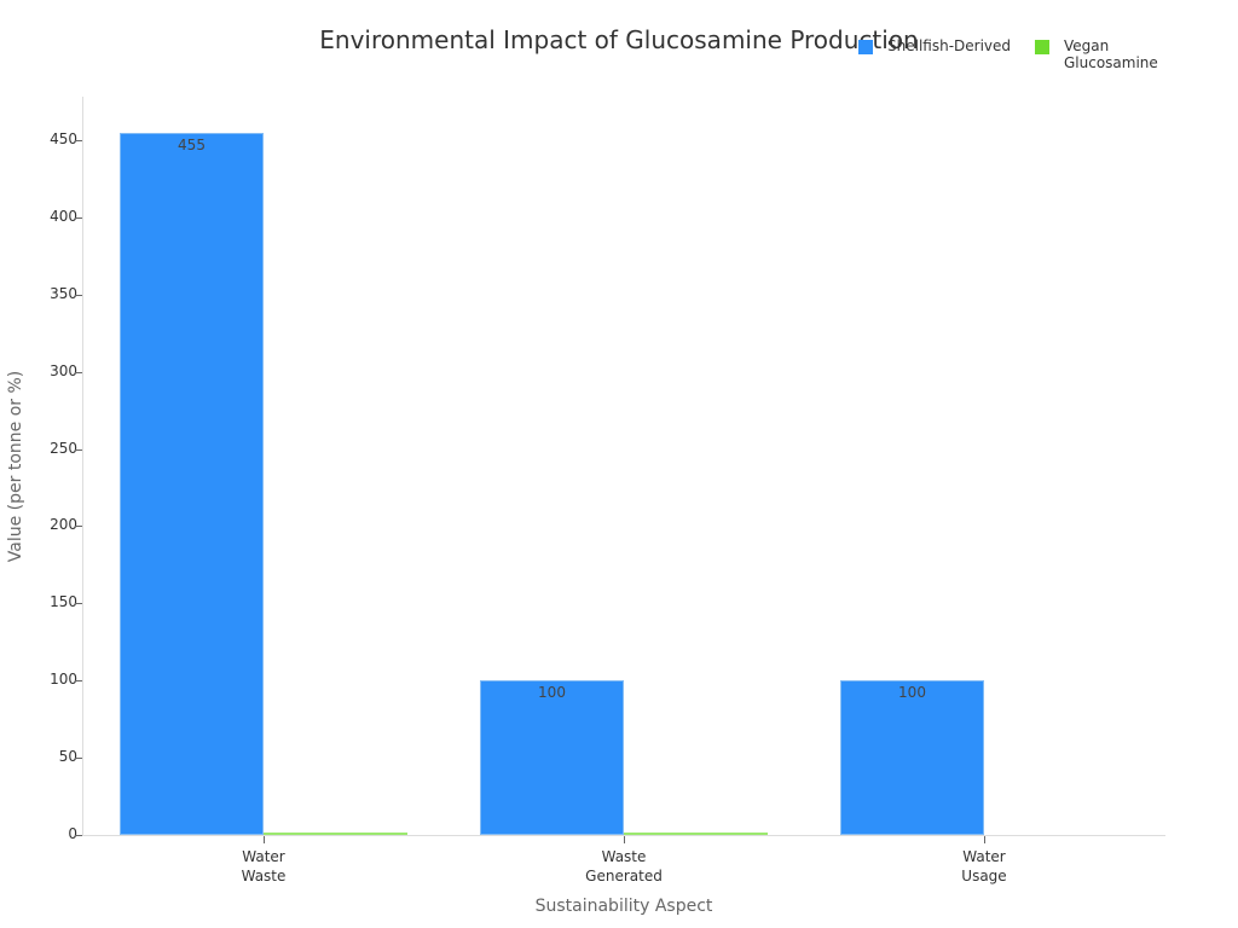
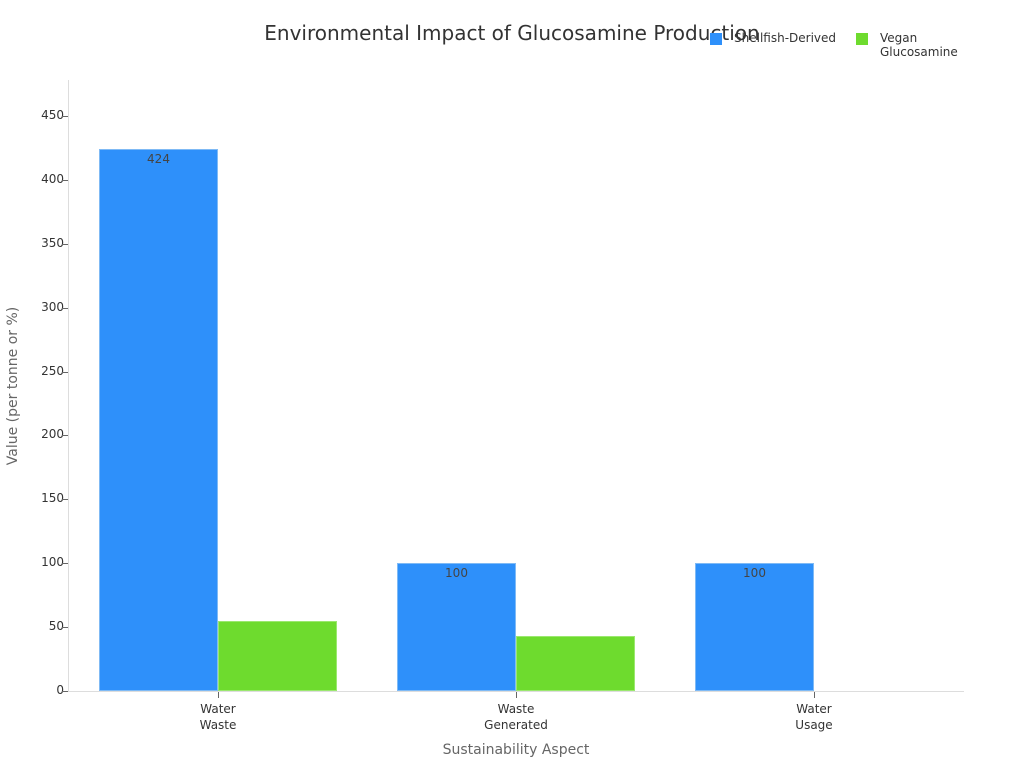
Shellfish-Derived/Water Waste: 455 -> 424
Vegan Glucosamine/Water Waste: 2 -> 55
Vegan Glucosamine/Waste Generated: 2 -> 43
